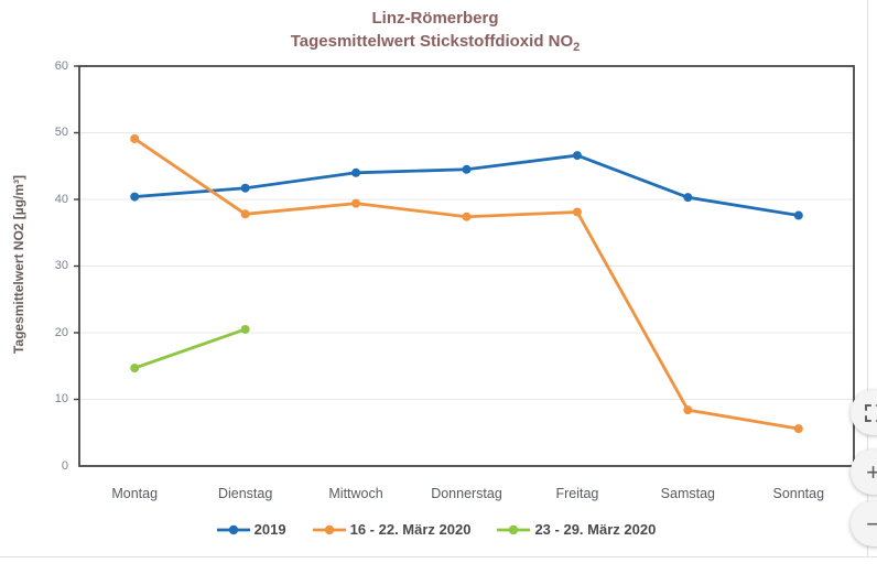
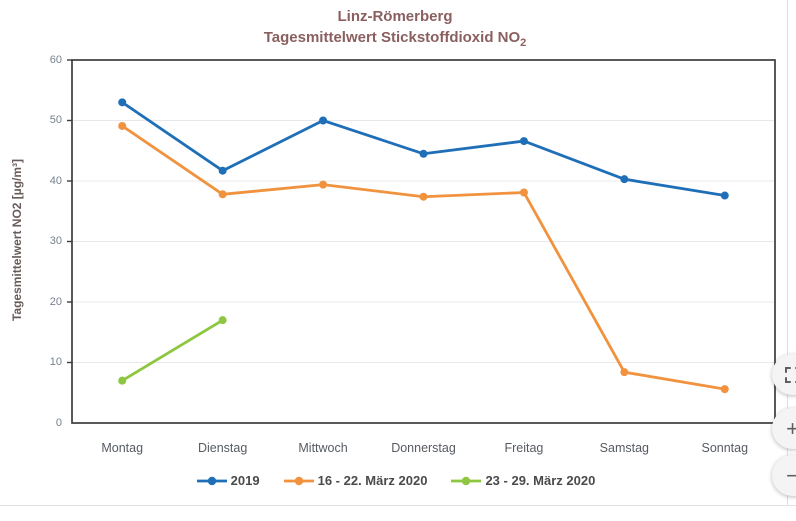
2019/Montag: 40 -> 53
23 - 29. März 2020/Montag: 15 -> 7
23 - 29. März 2020/Dienstag: 20 -> 17
2019/Mittwoch: 44 -> 50
